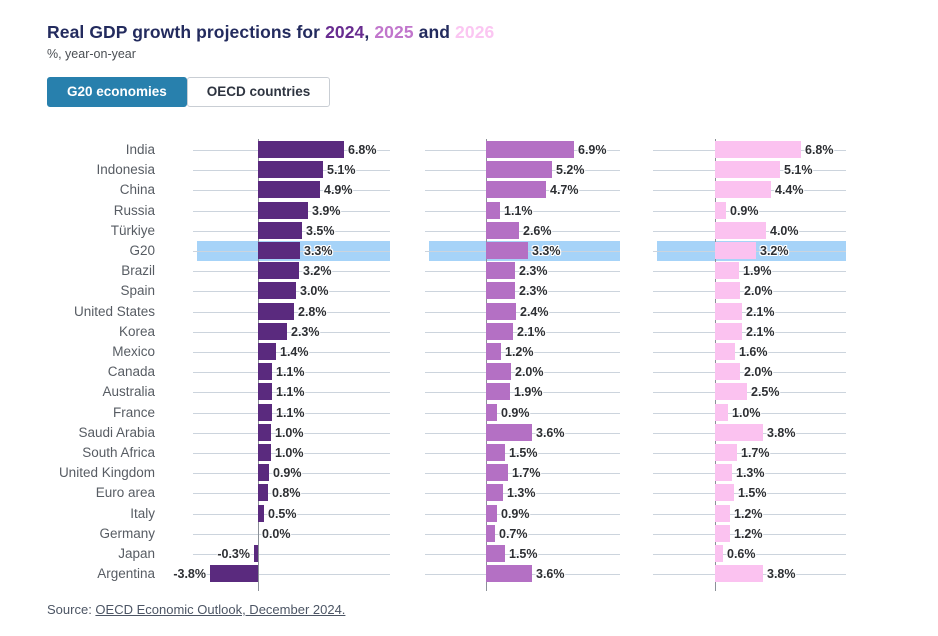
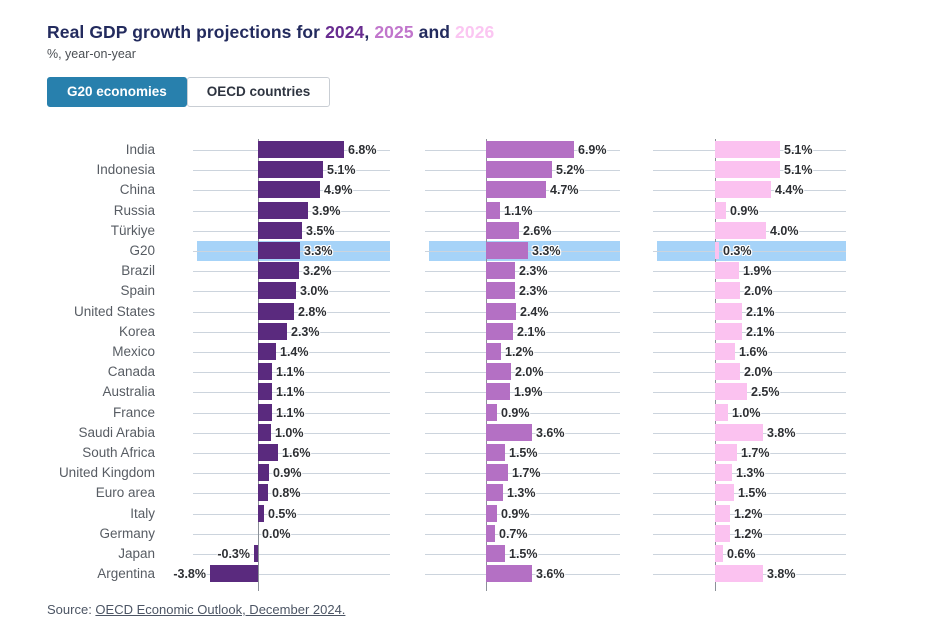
2026/India: 6.8% -> 5.1%
2026/G20: 3.2% -> 0.3%
2024/South Africa: 1.0% -> 1.6%
